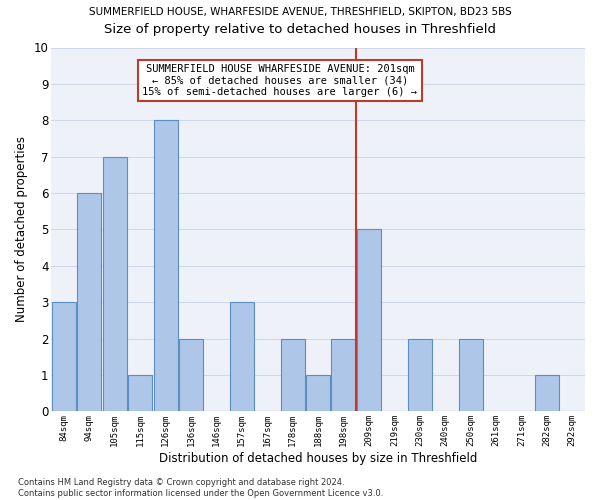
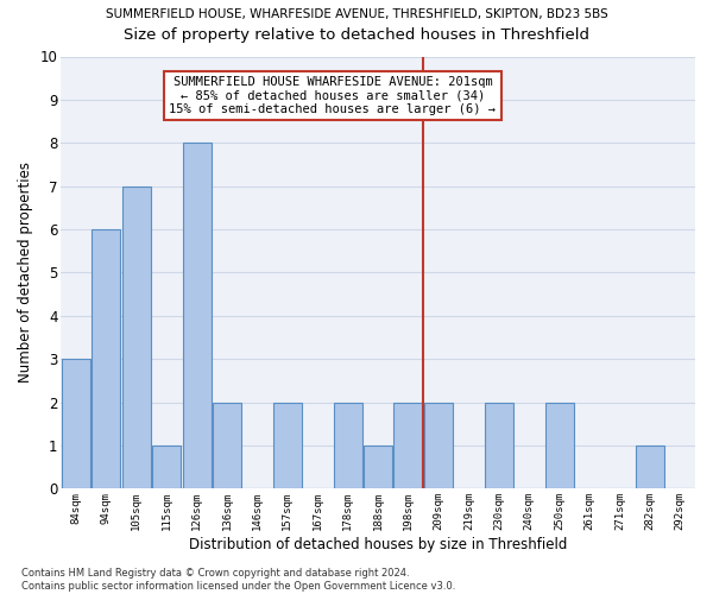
157sqm: 3 -> 2
209sqm: 5 -> 2
